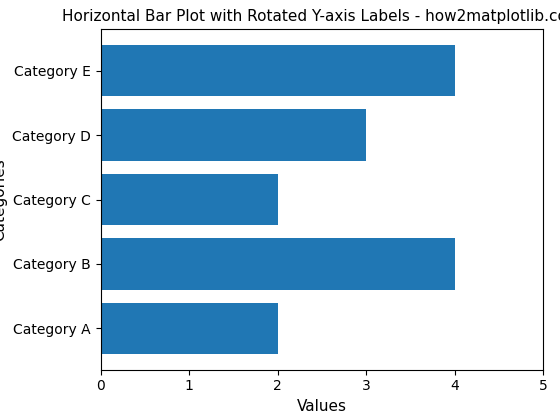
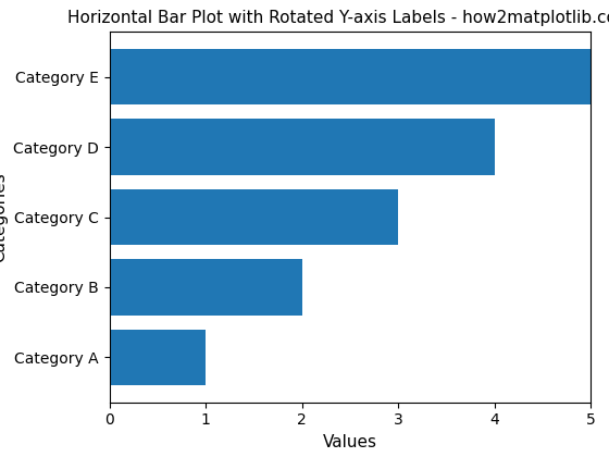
Category E: 4 -> 5
Category D: 3 -> 4
Category C: 2 -> 3
Category B: 4 -> 2
Category A: 2 -> 1
